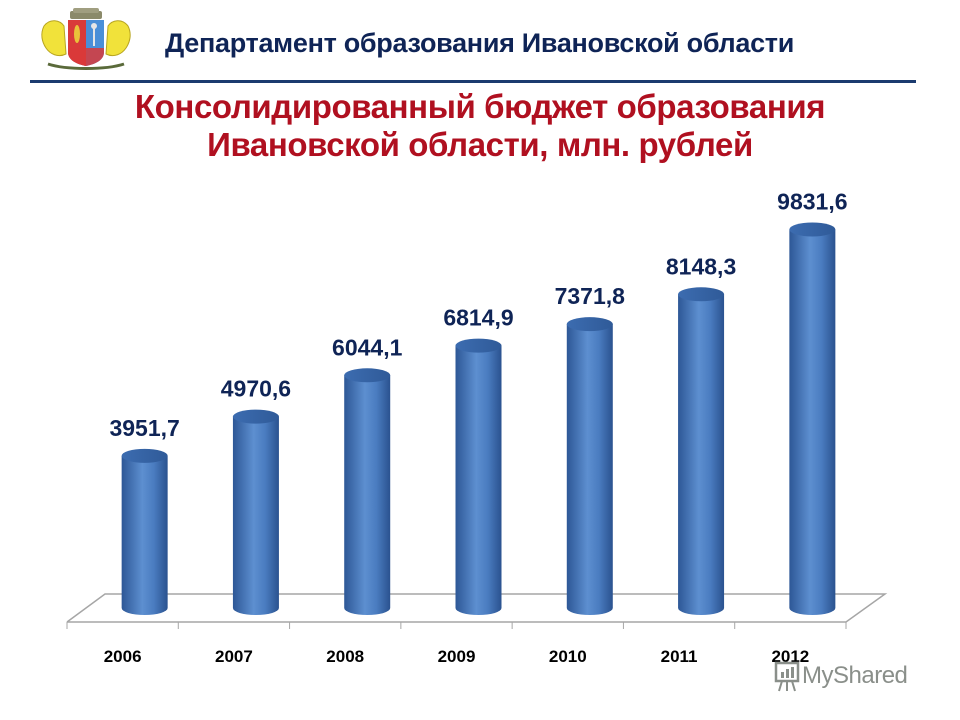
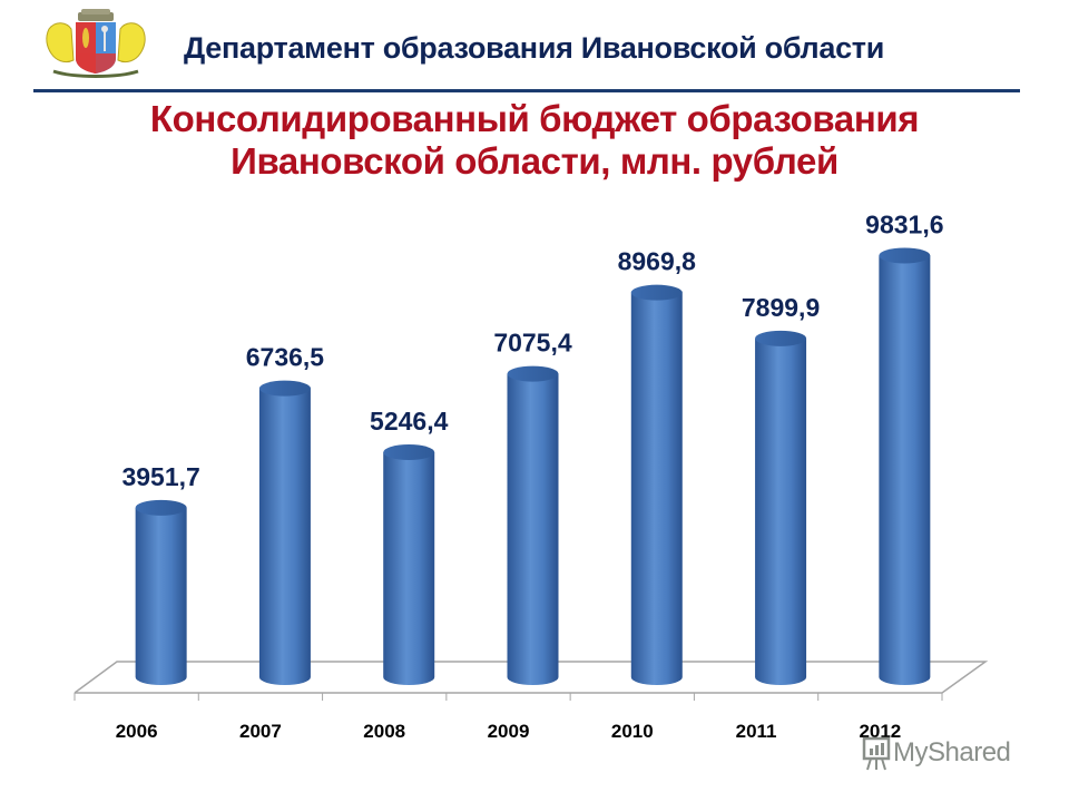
2007: 4970,6 -> 6736,5
2008: 6044,1 -> 5246,4
2009: 6814,9 -> 7075,4
2010: 7371,8 -> 8969,8
2011: 8148,3 -> 7899,9
